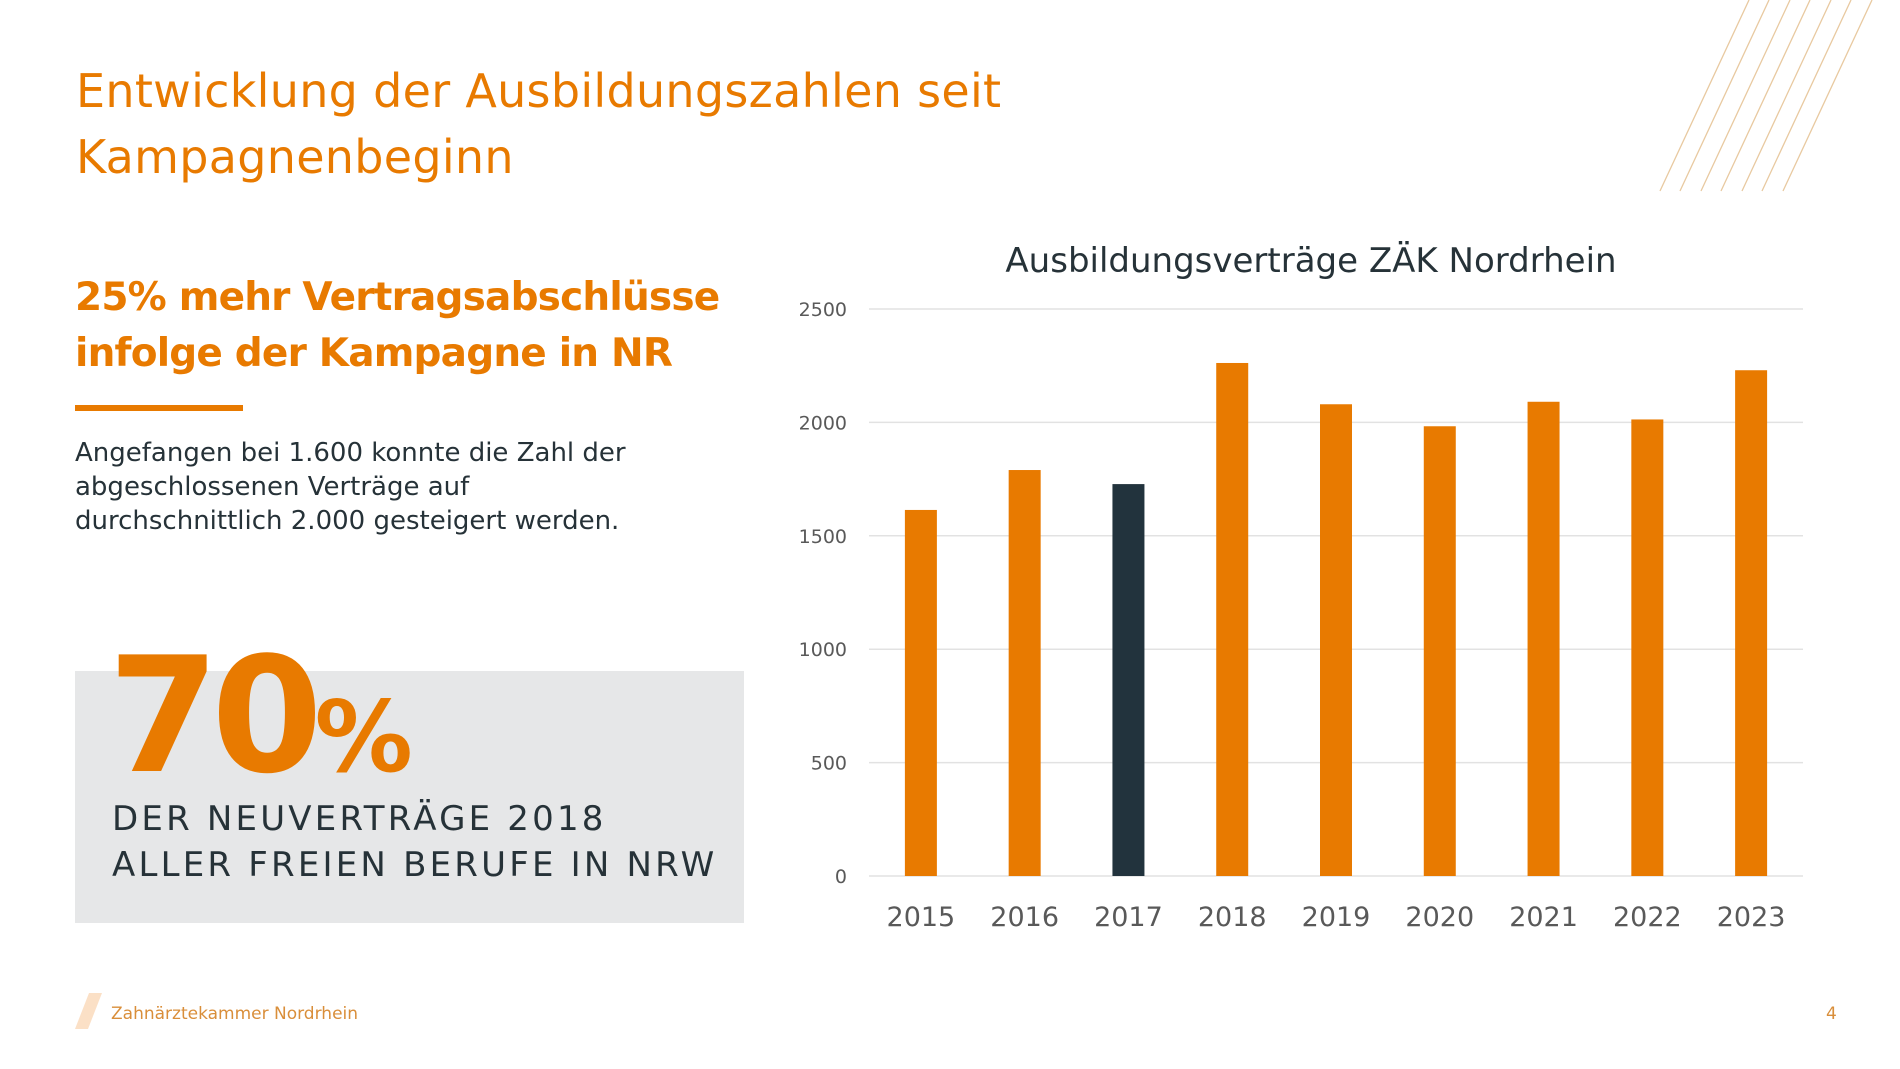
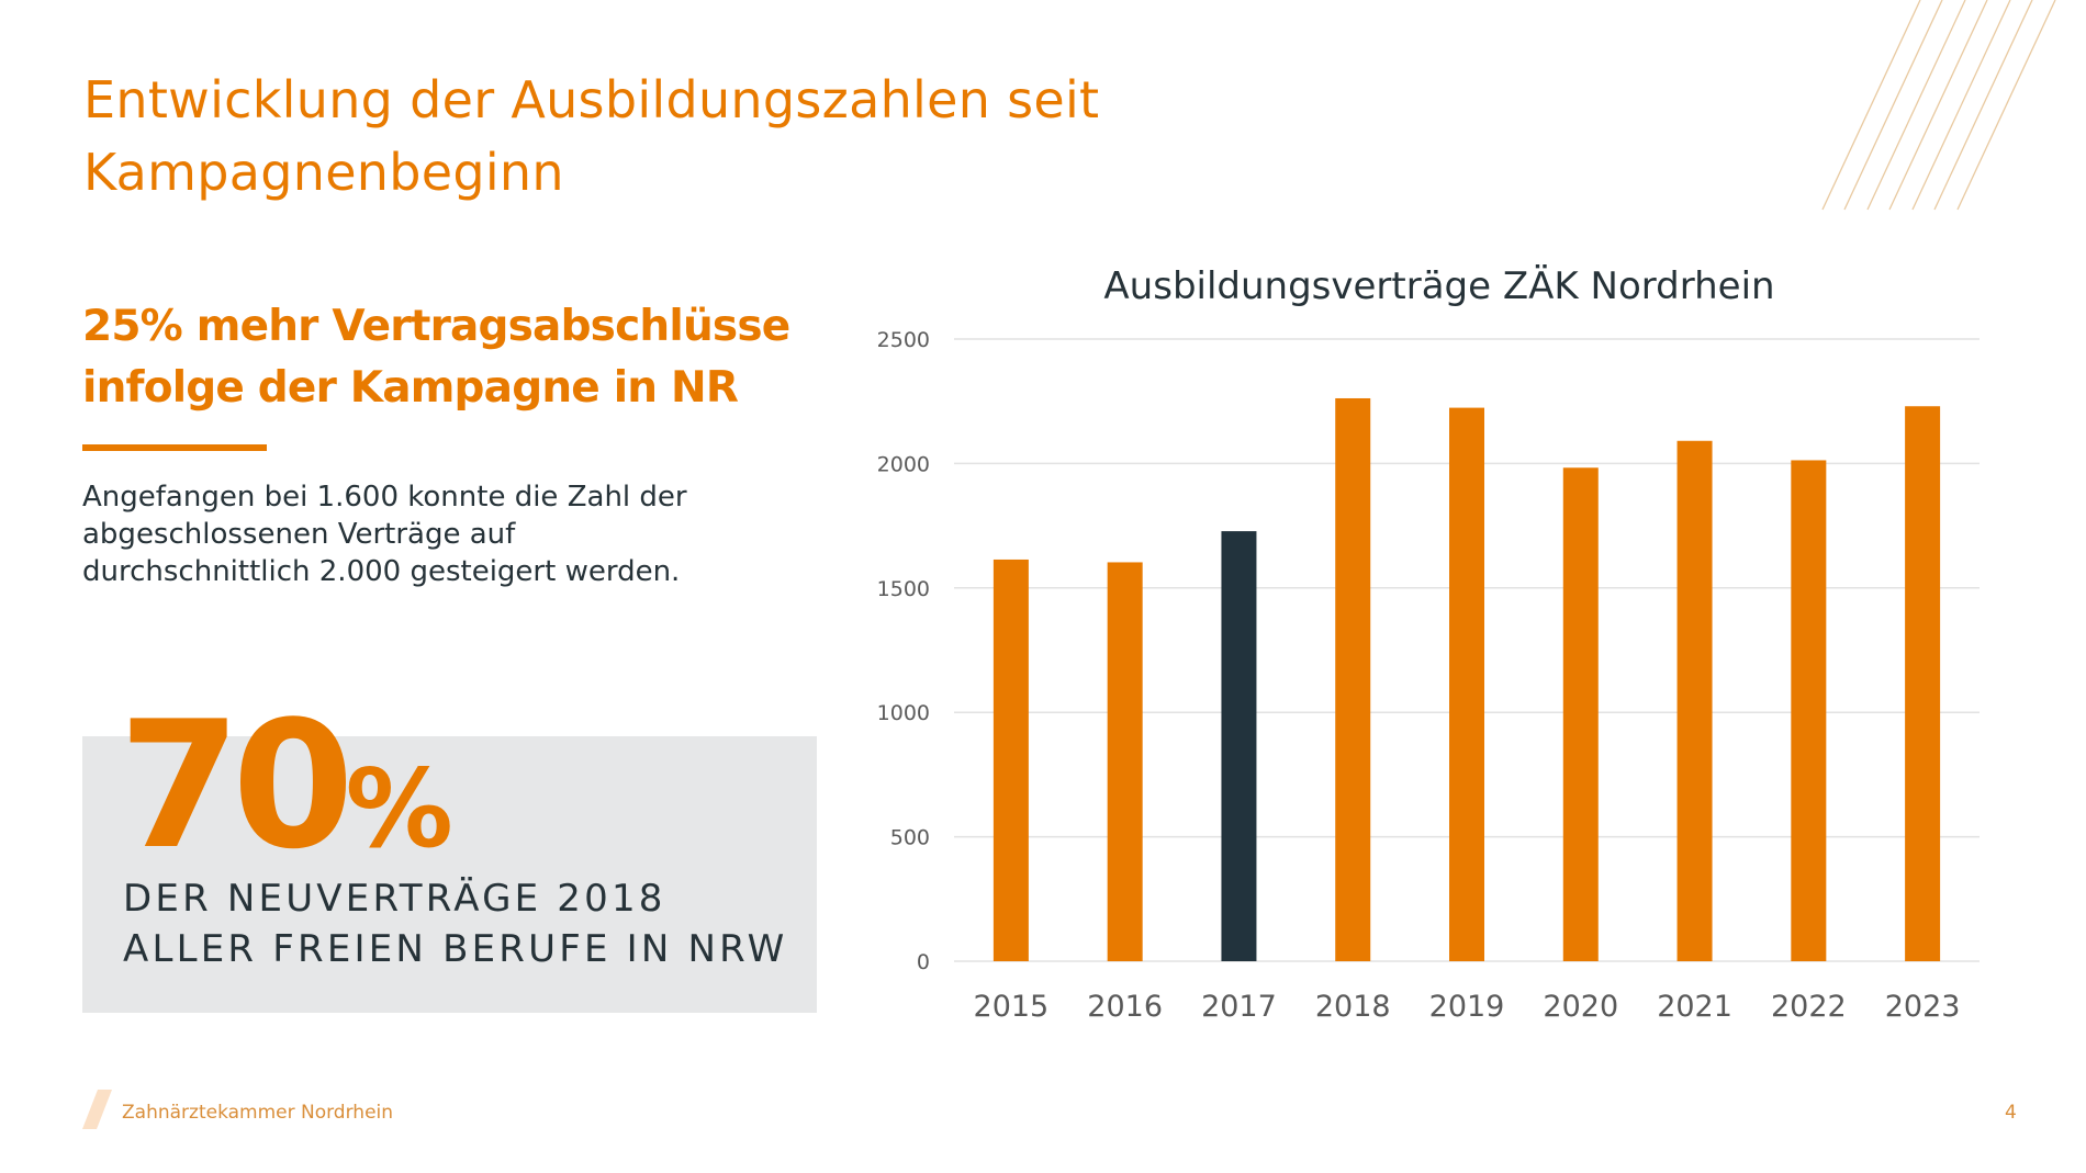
2016: 1790 -> 1600
2019: 2080 -> 2220
